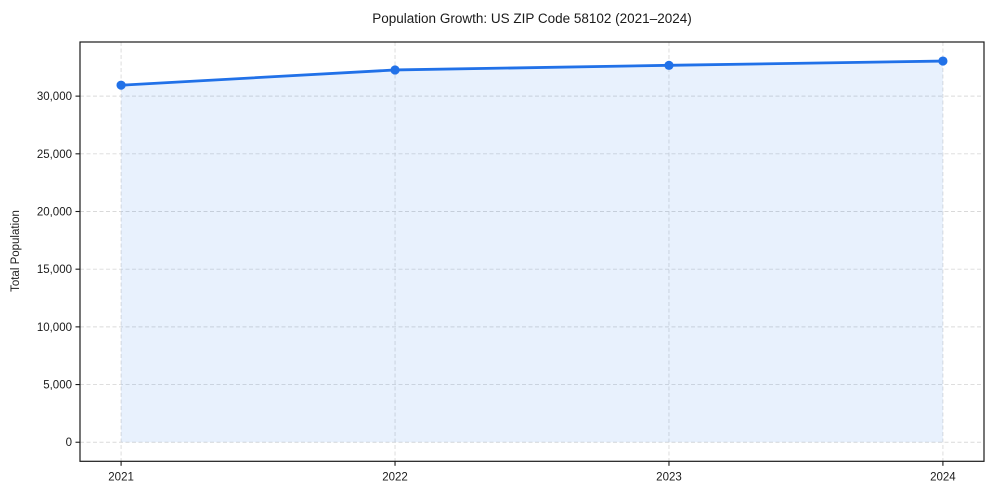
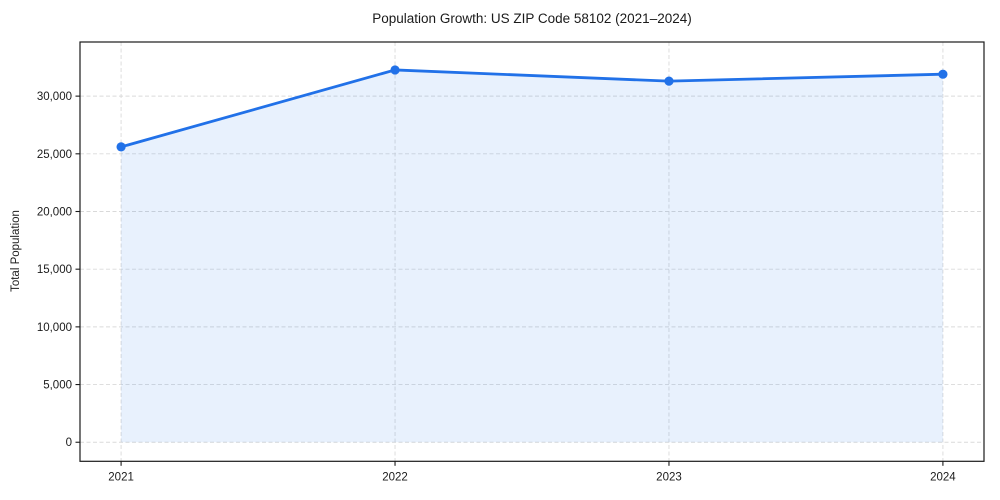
2021: 31000 -> 25600
2023: 32700 -> 31300
2024: 33000 -> 31900
